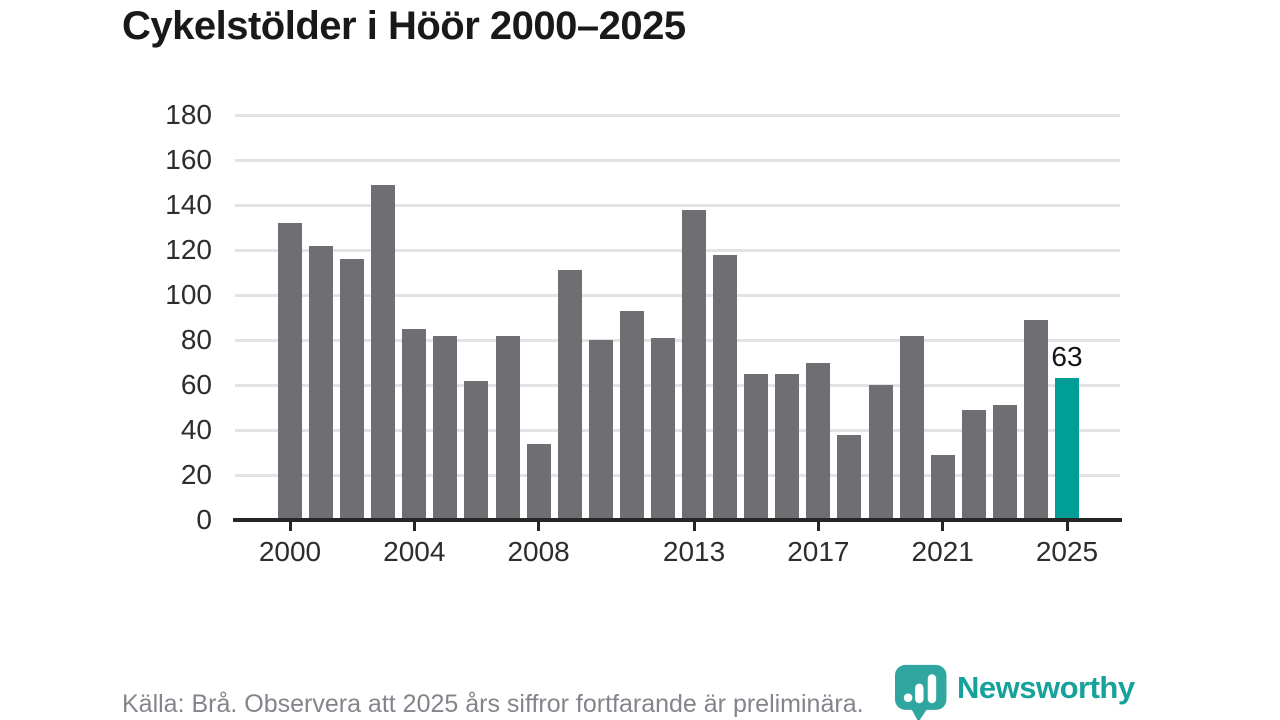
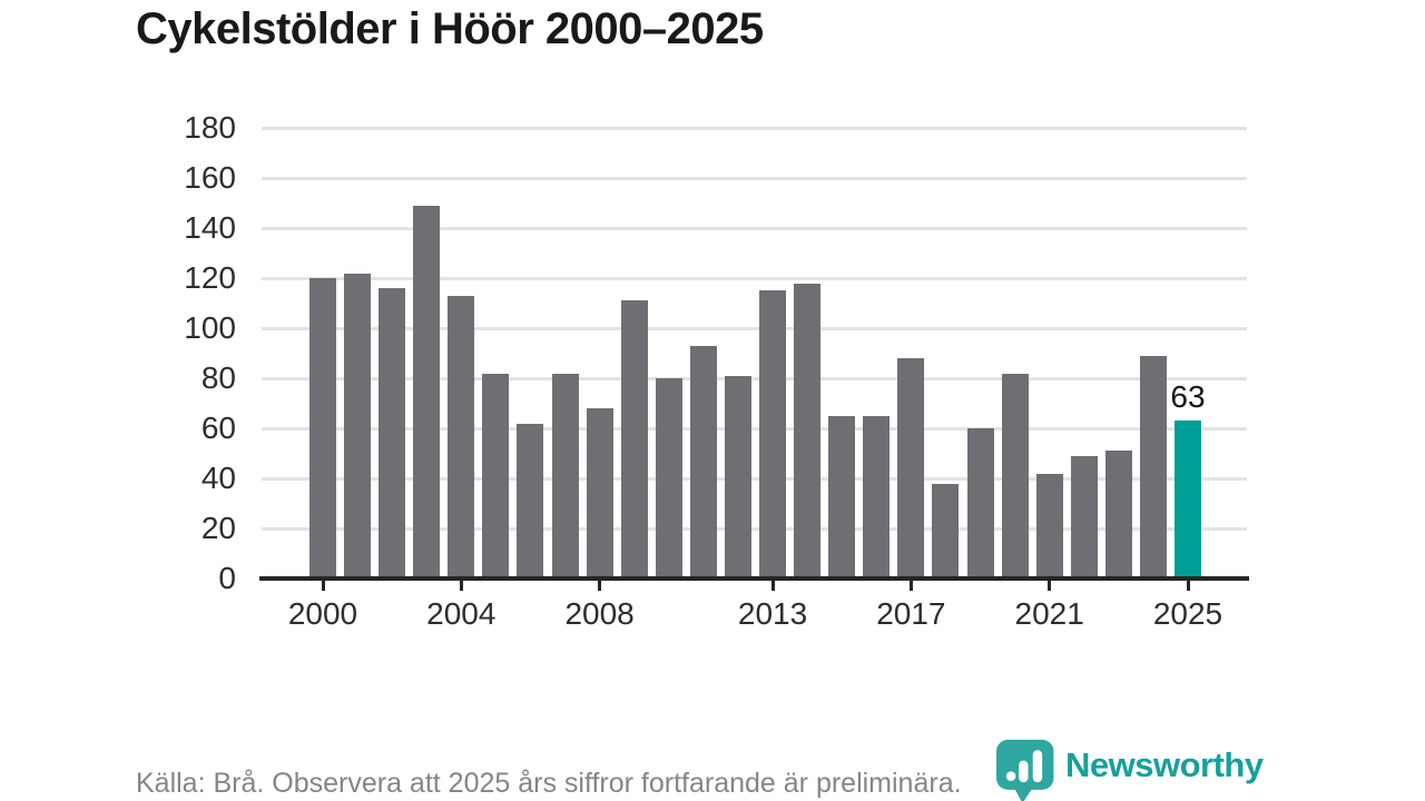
2000: 132 -> 120
2004: 85 -> 113
2008: 34 -> 68
2013: 138 -> 115
2017: 70 -> 88
2021: 29 -> 42
